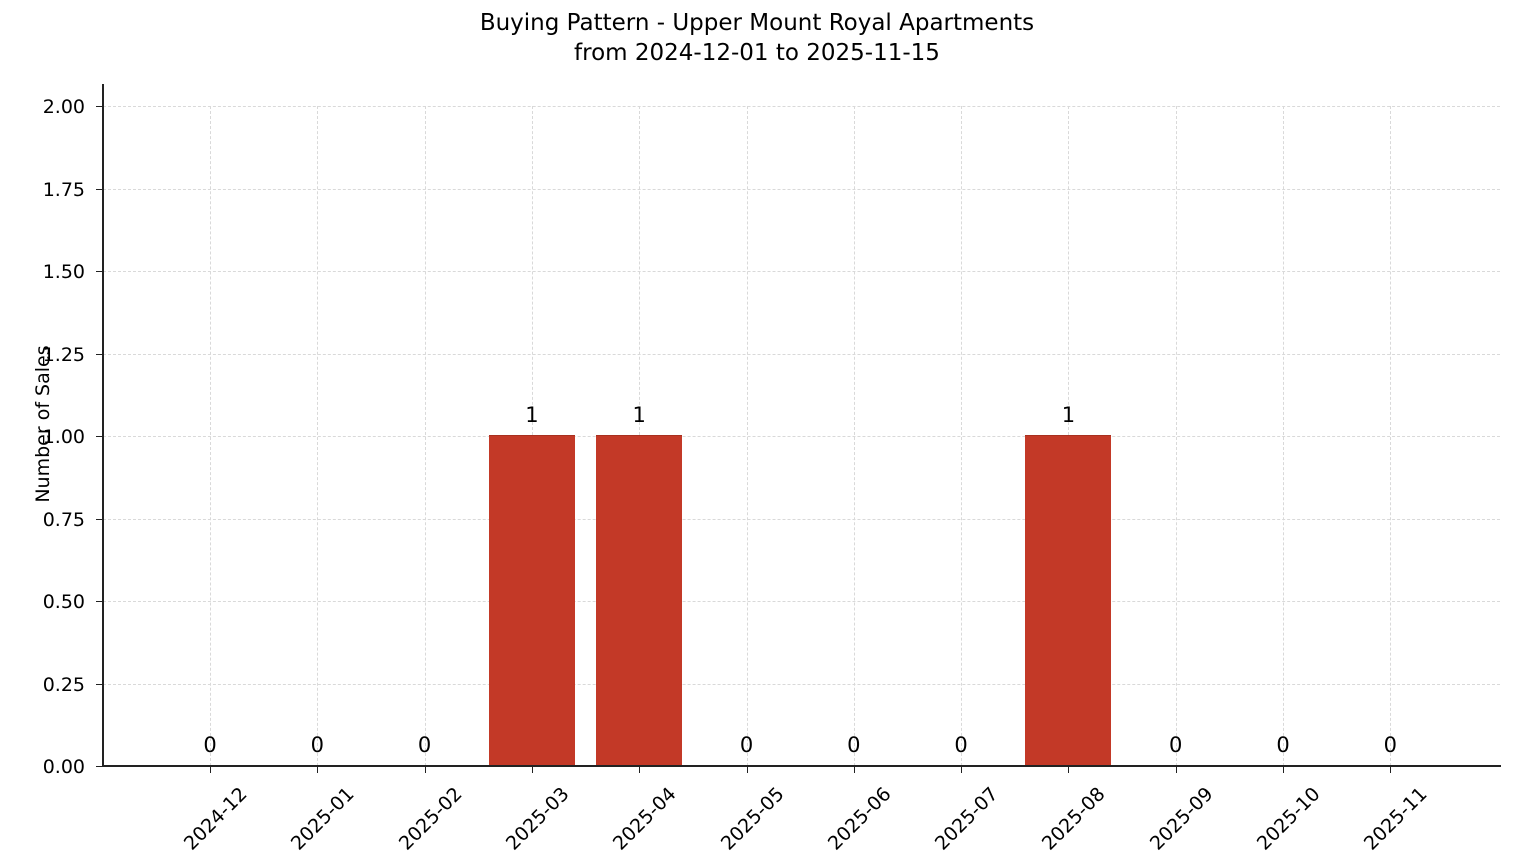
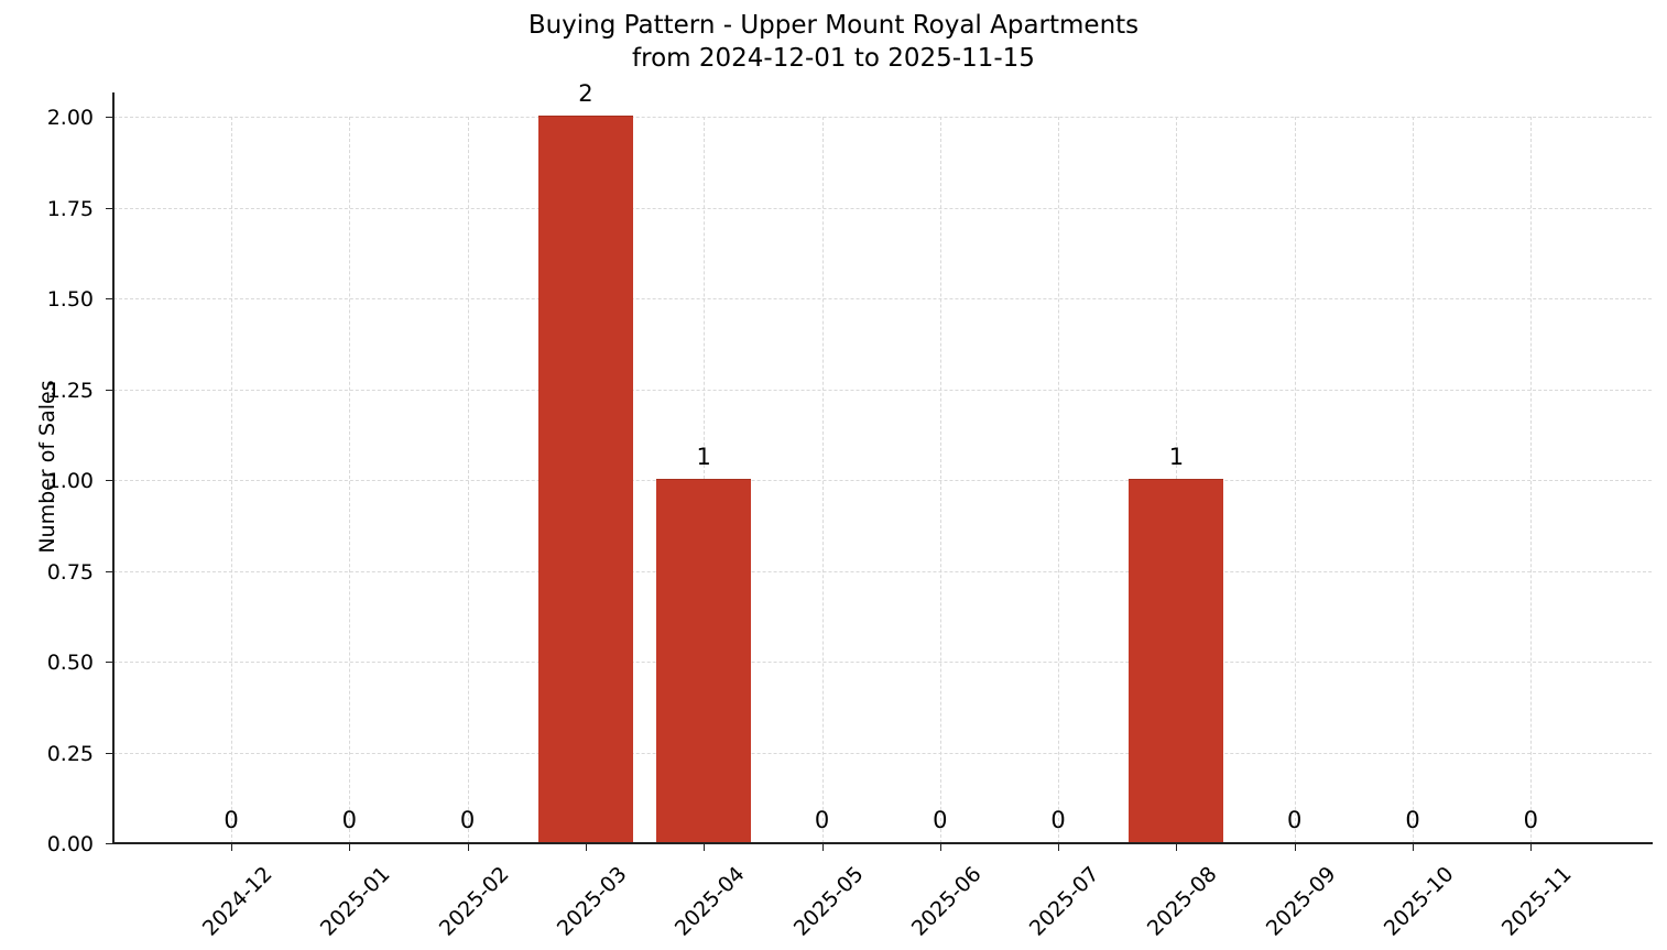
2025-03: 1 -> 2
